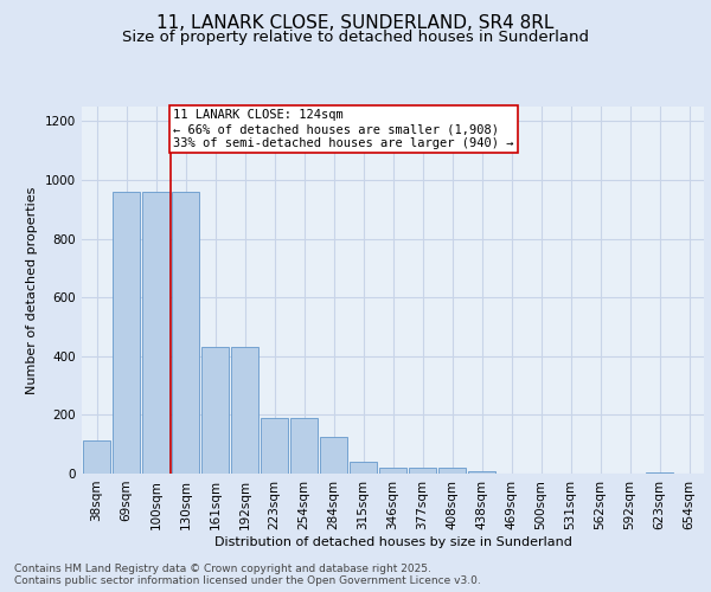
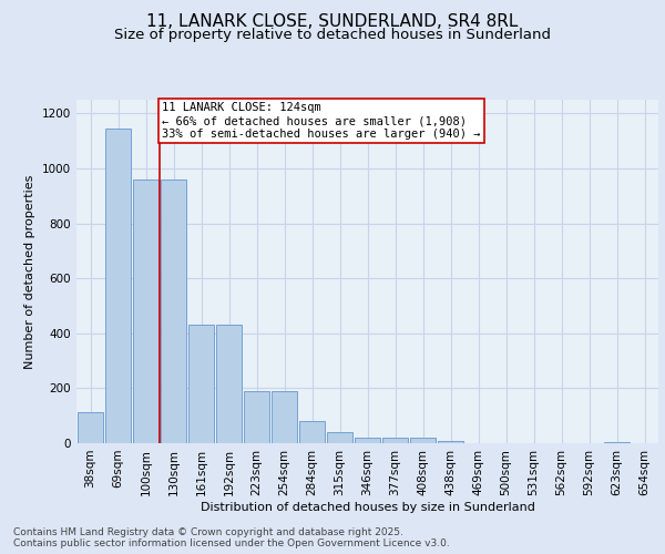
69sqm: 960 -> 1145
284sqm: 125 -> 80
